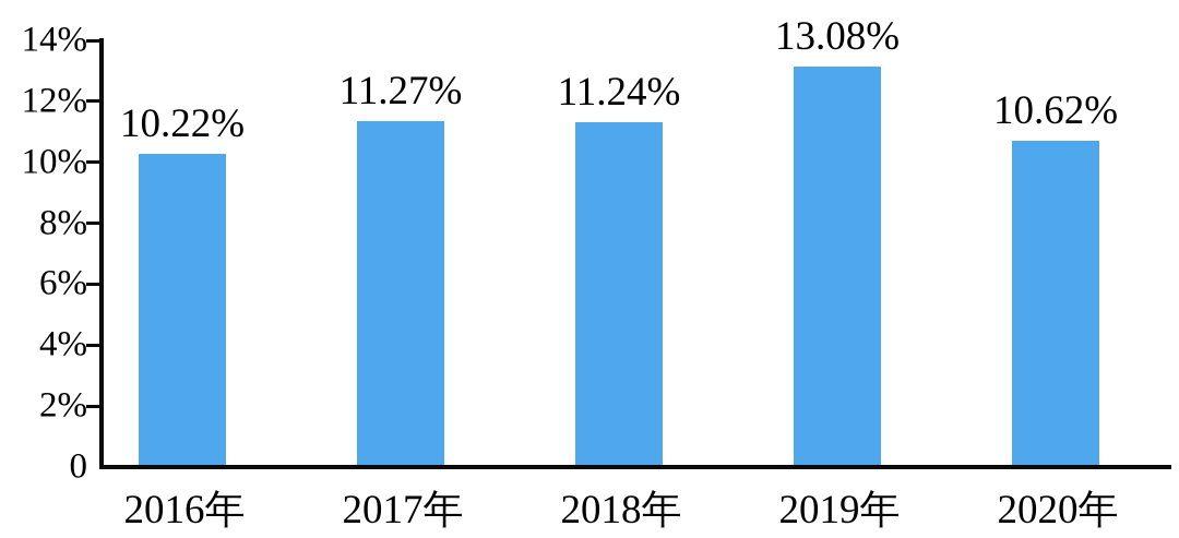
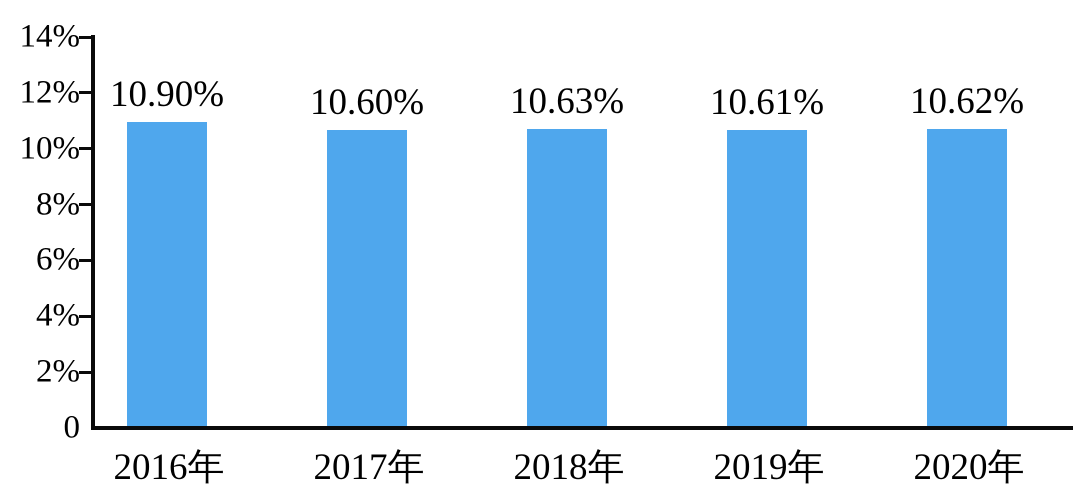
2016年: 10.22% -> 10.90%
2017年: 11.27% -> 10.60%
2018年: 11.24% -> 10.63%
2019年: 13.08% -> 10.61%
